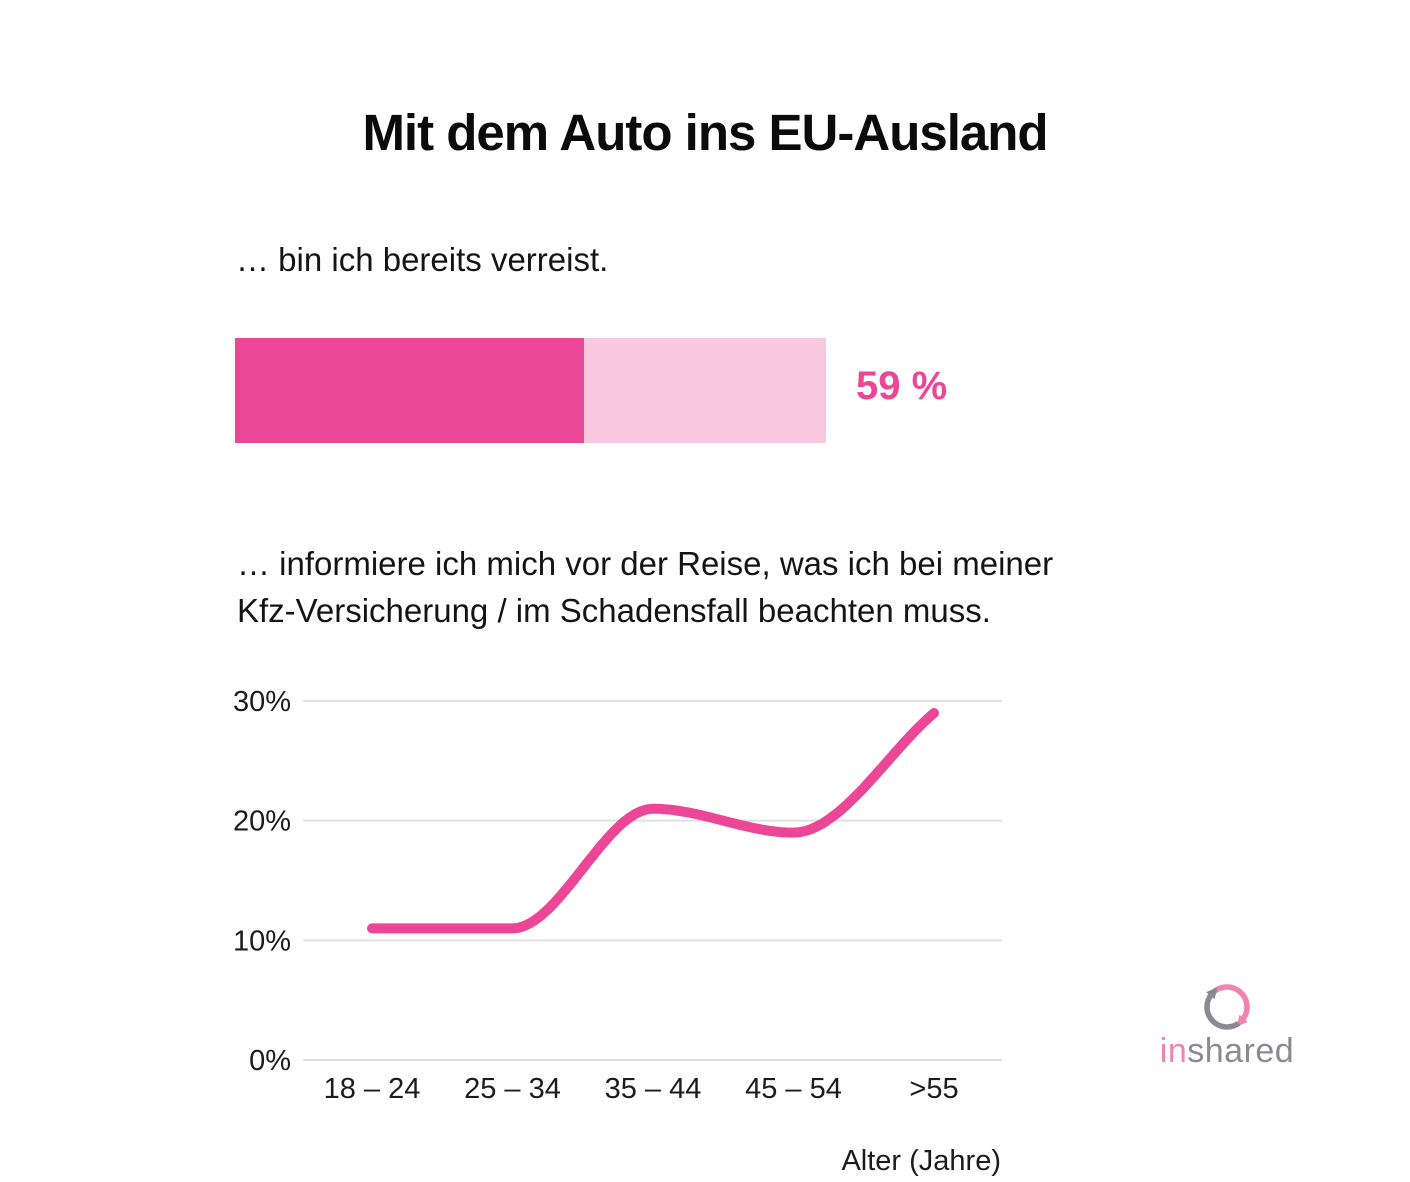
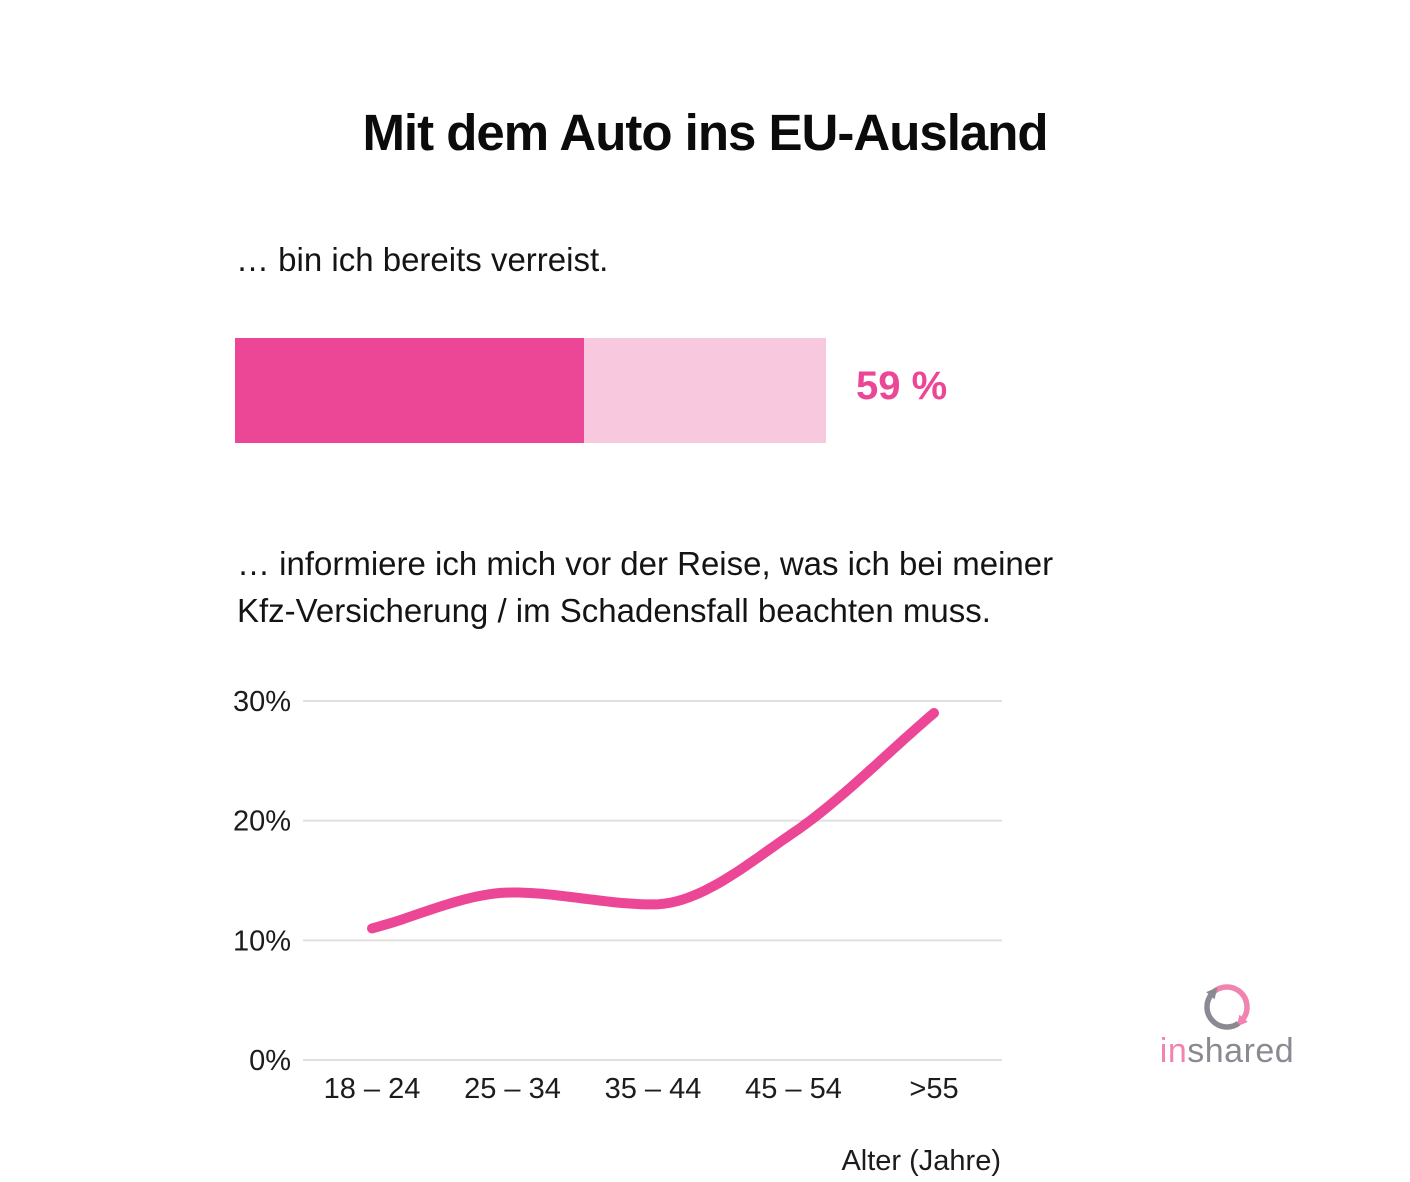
25 – 34: 11% -> 14%
35 – 44: 21% -> 13%
